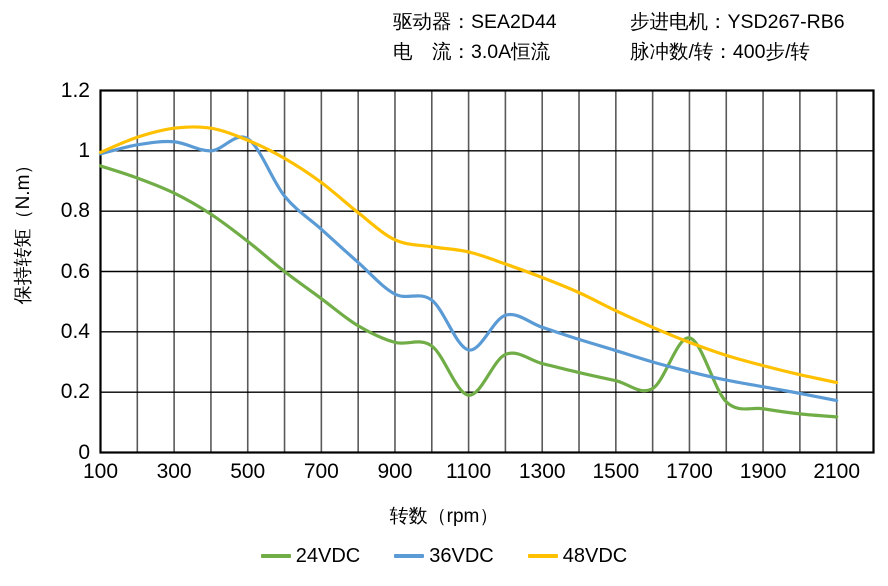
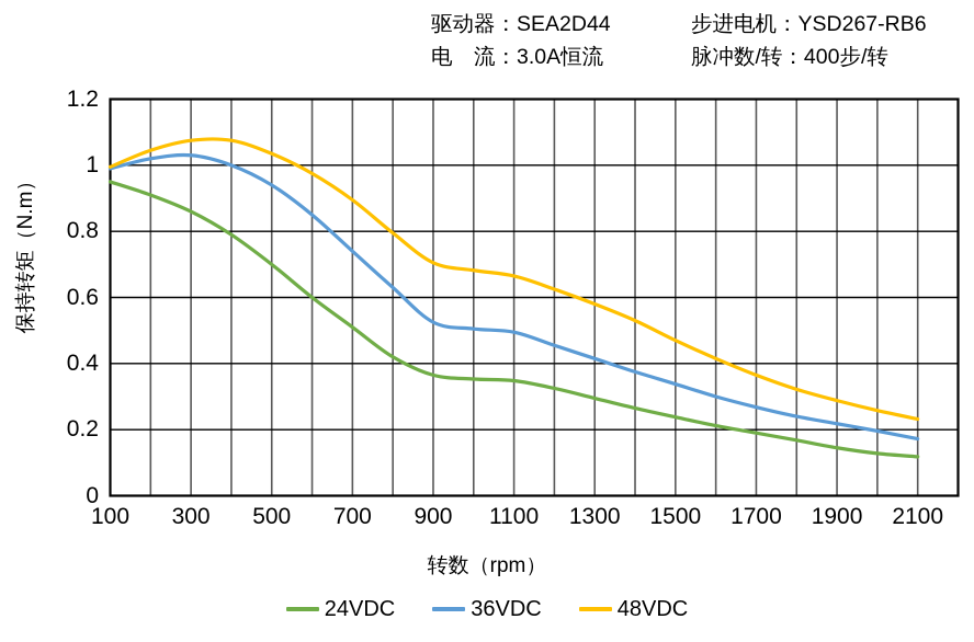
36VDC/500: 1.04 -> 0.94
24VDC/1100: 0.19 -> 0.35
36VDC/1100: 0.34 -> 0.49
24VDC/1700: 0.38 -> 0.19
